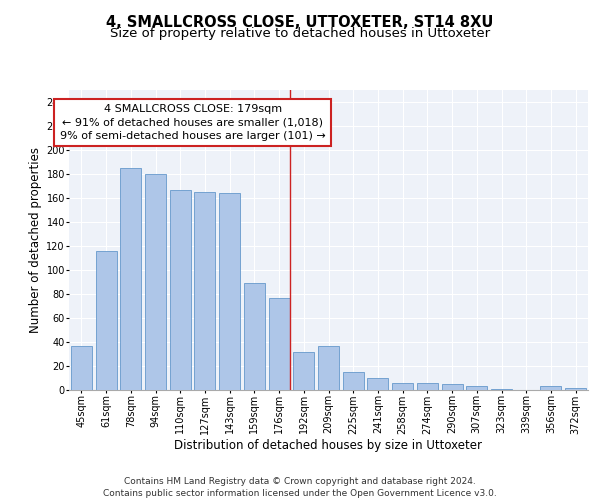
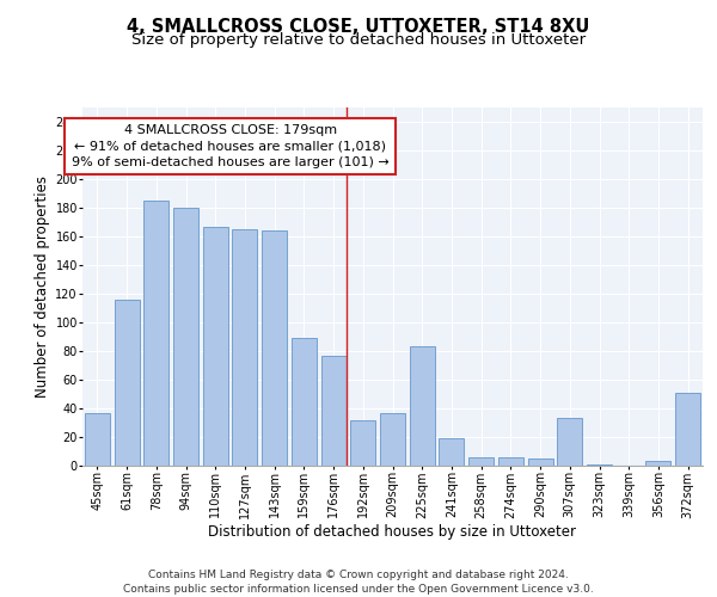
225sqm: 15 -> 83
241sqm: 10 -> 19
307sqm: 3 -> 33
372sqm: 2 -> 51
